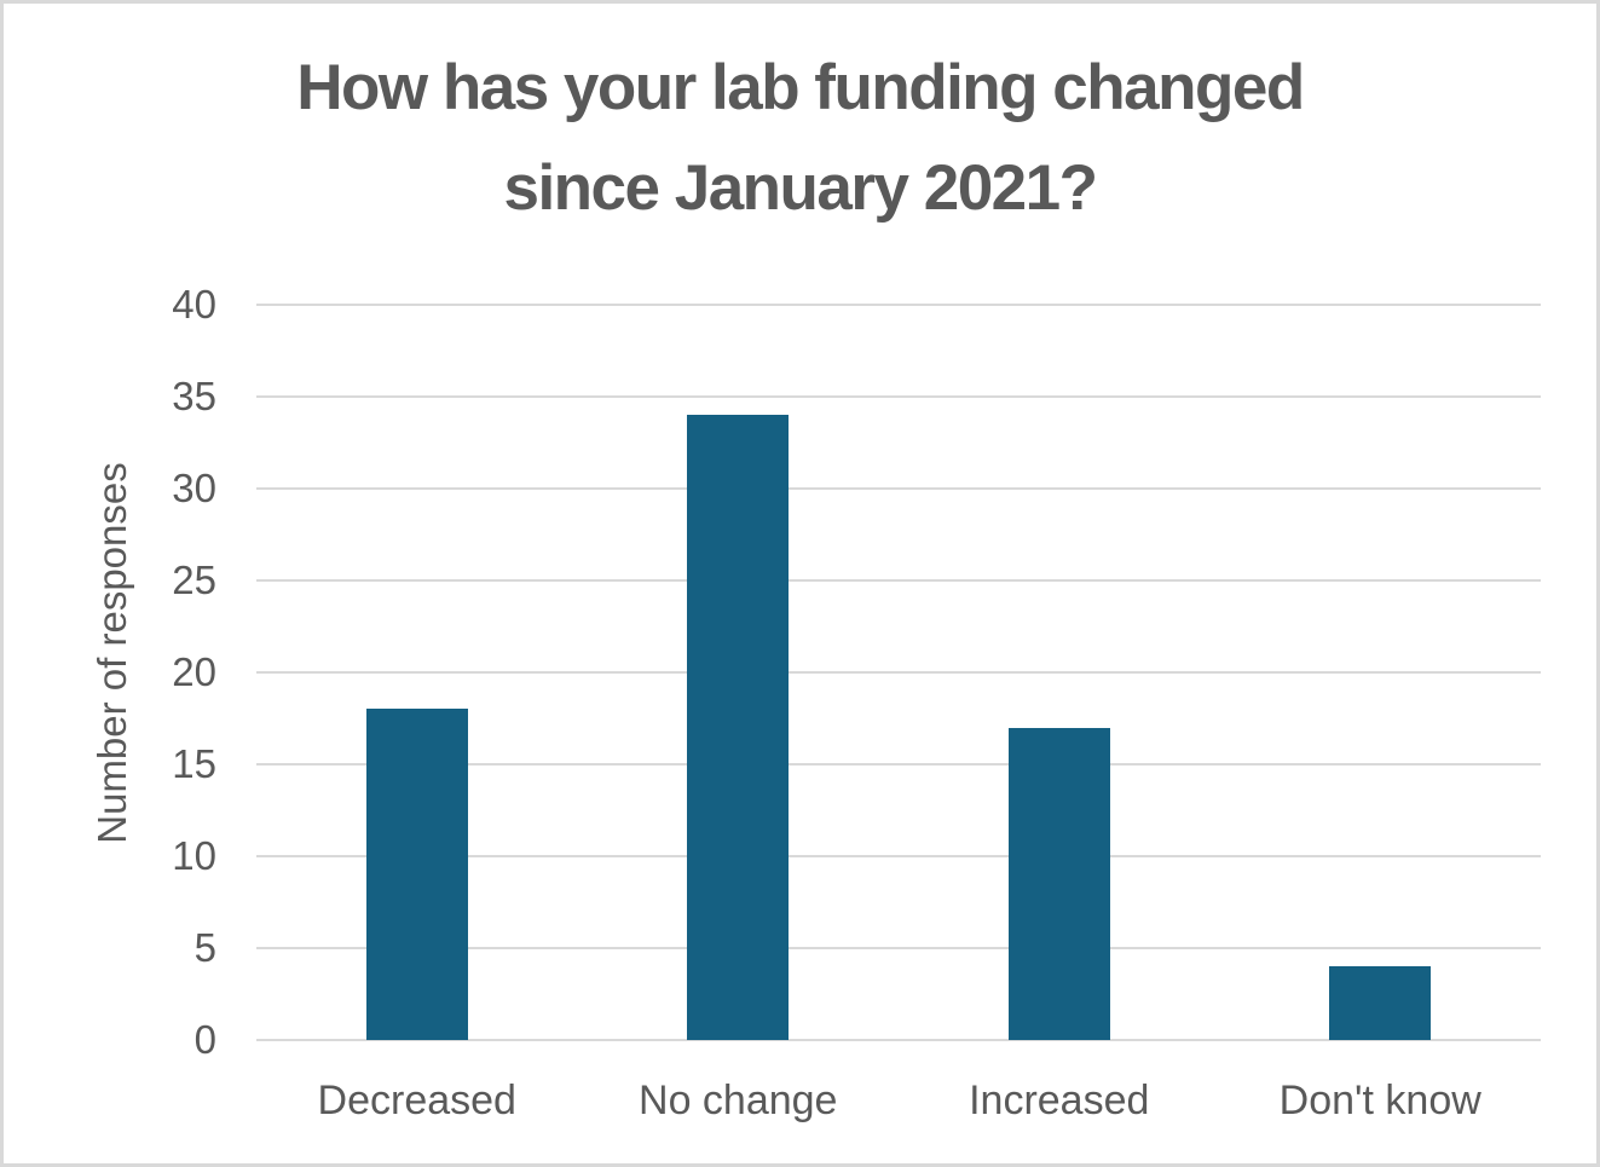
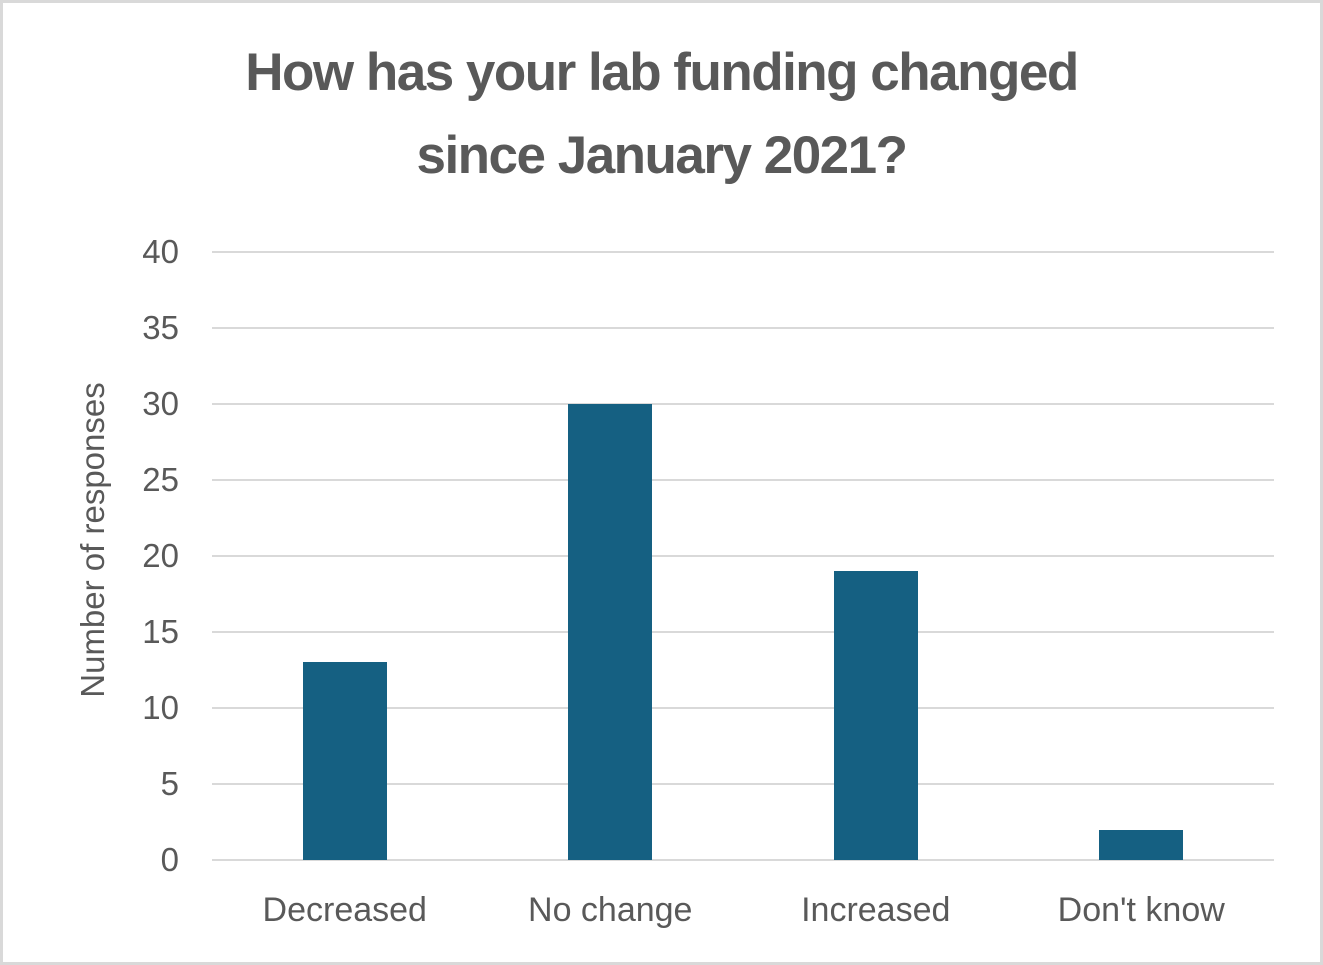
Decreased: 18 -> 13
No change: 34 -> 30
Increased: 17 -> 19
Don't know: 4 -> 2
